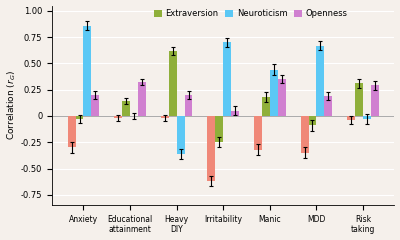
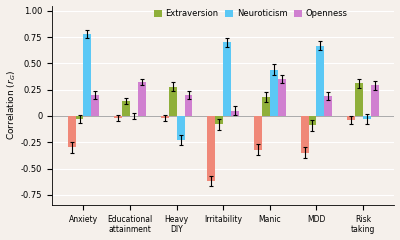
Neuroticism/Anxiety: 0.86 -> 0.78
Extraversion/Heavy DIY: 0.62 -> 0.28
Neuroticism/Heavy DIY: -0.36 -> -0.23
Extraversion/Irritability: -0.25 -> -0.08
